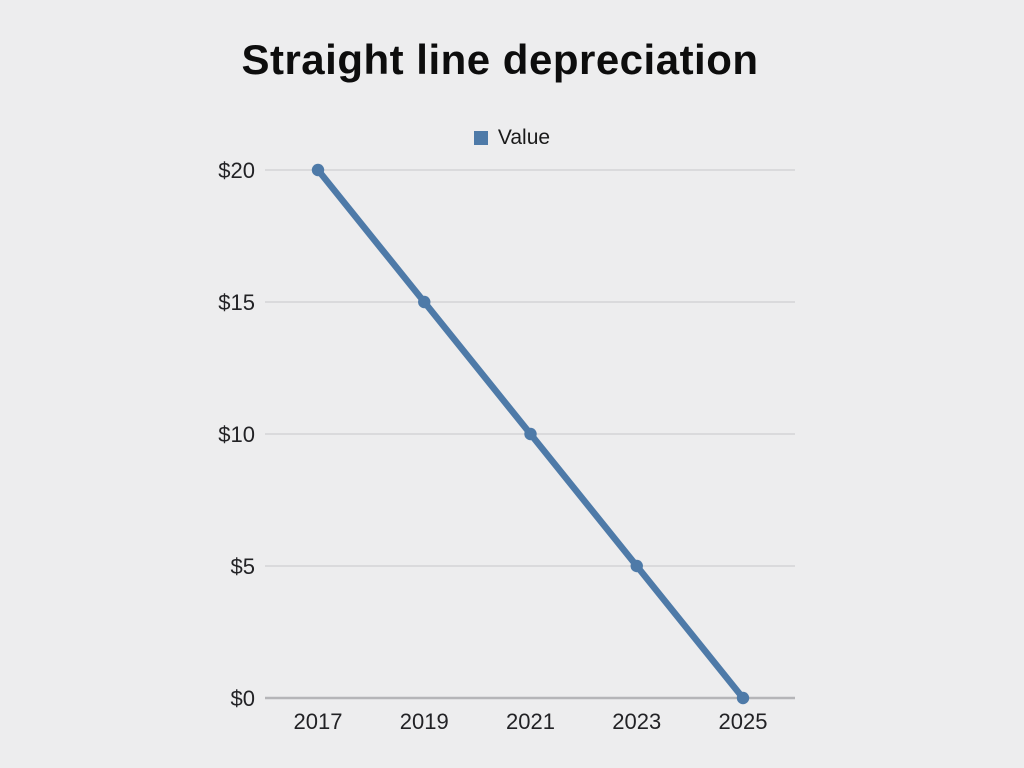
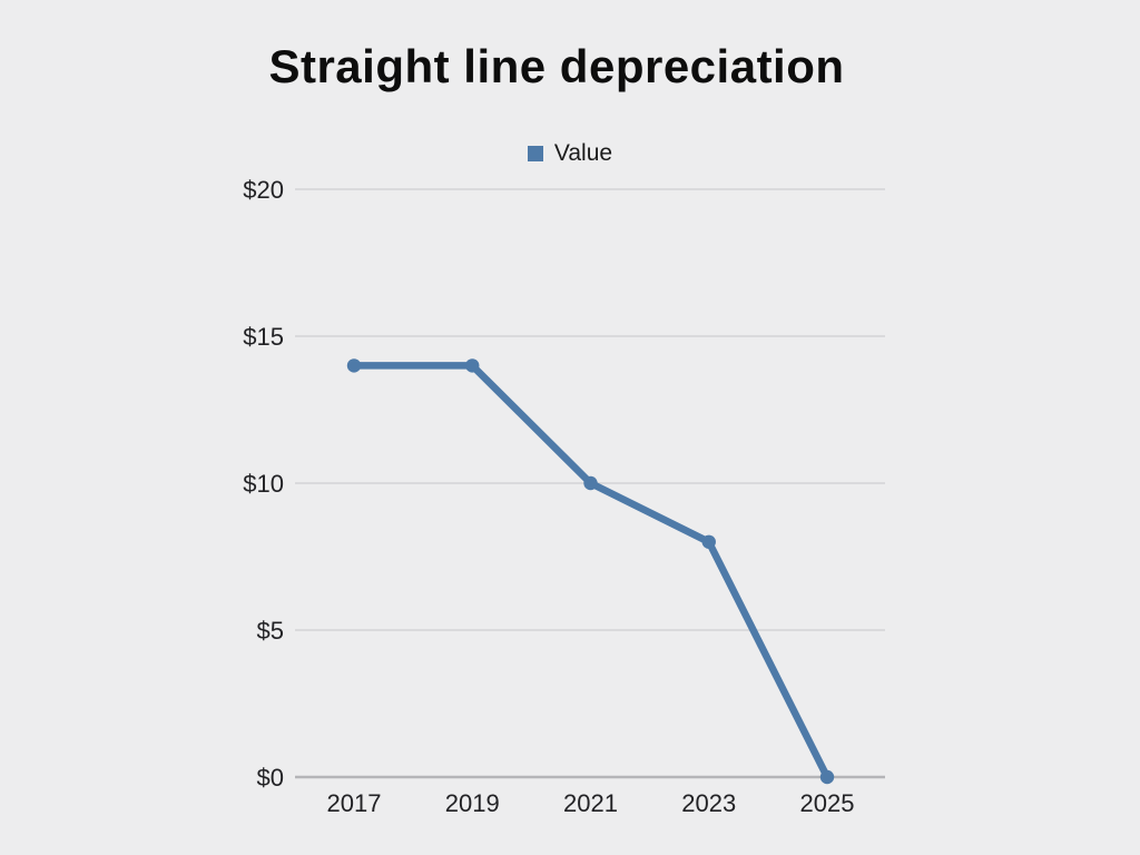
2017: $20 -> $14
2019: $15 -> $14
2023: $5 -> $8
